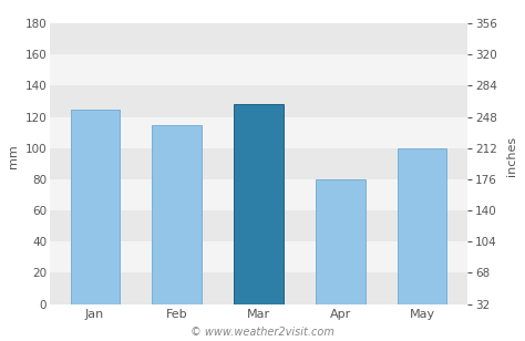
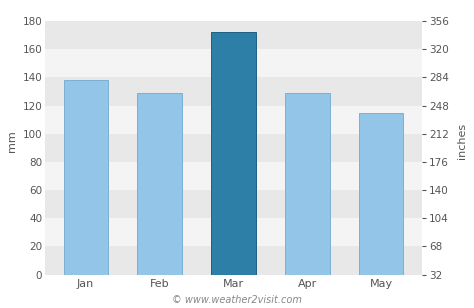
Jan: 125 -> 138
Feb: 115 -> 129
Mar: 128 -> 172
Apr: 80 -> 129
May: 100 -> 115
